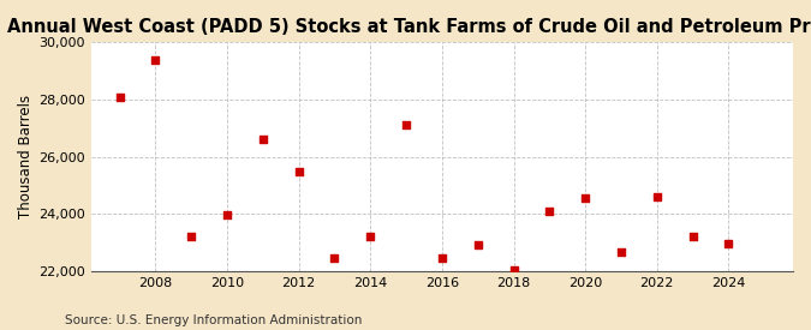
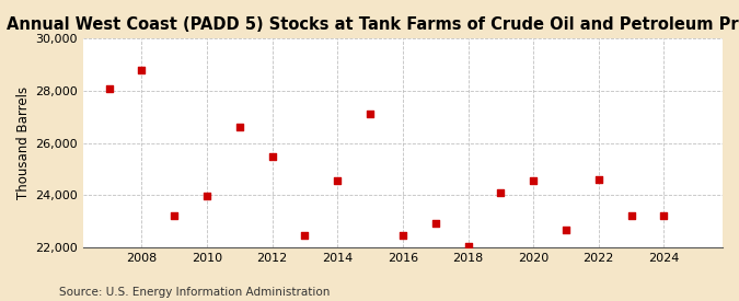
2008: 29,400 -> 28,800
2014: 23,200 -> 24,550
2024: 22,950 -> 23,200
